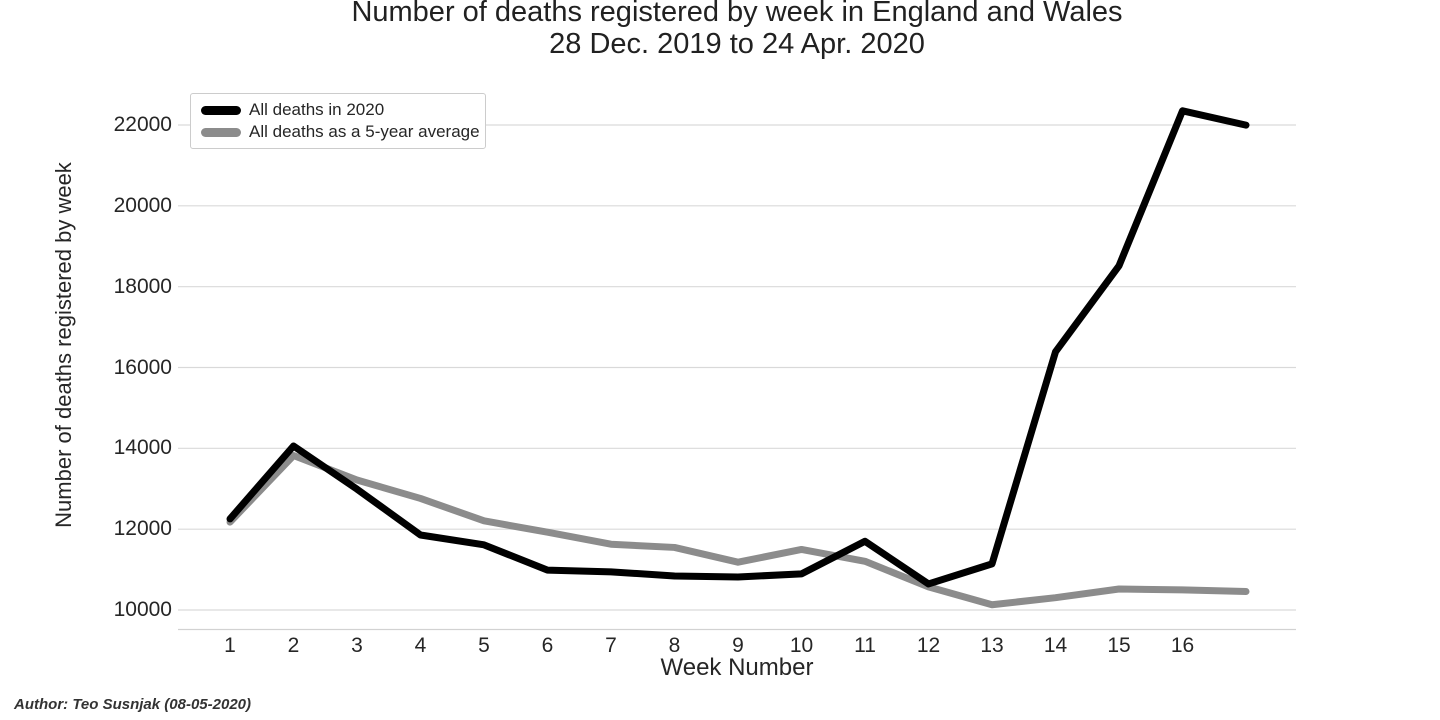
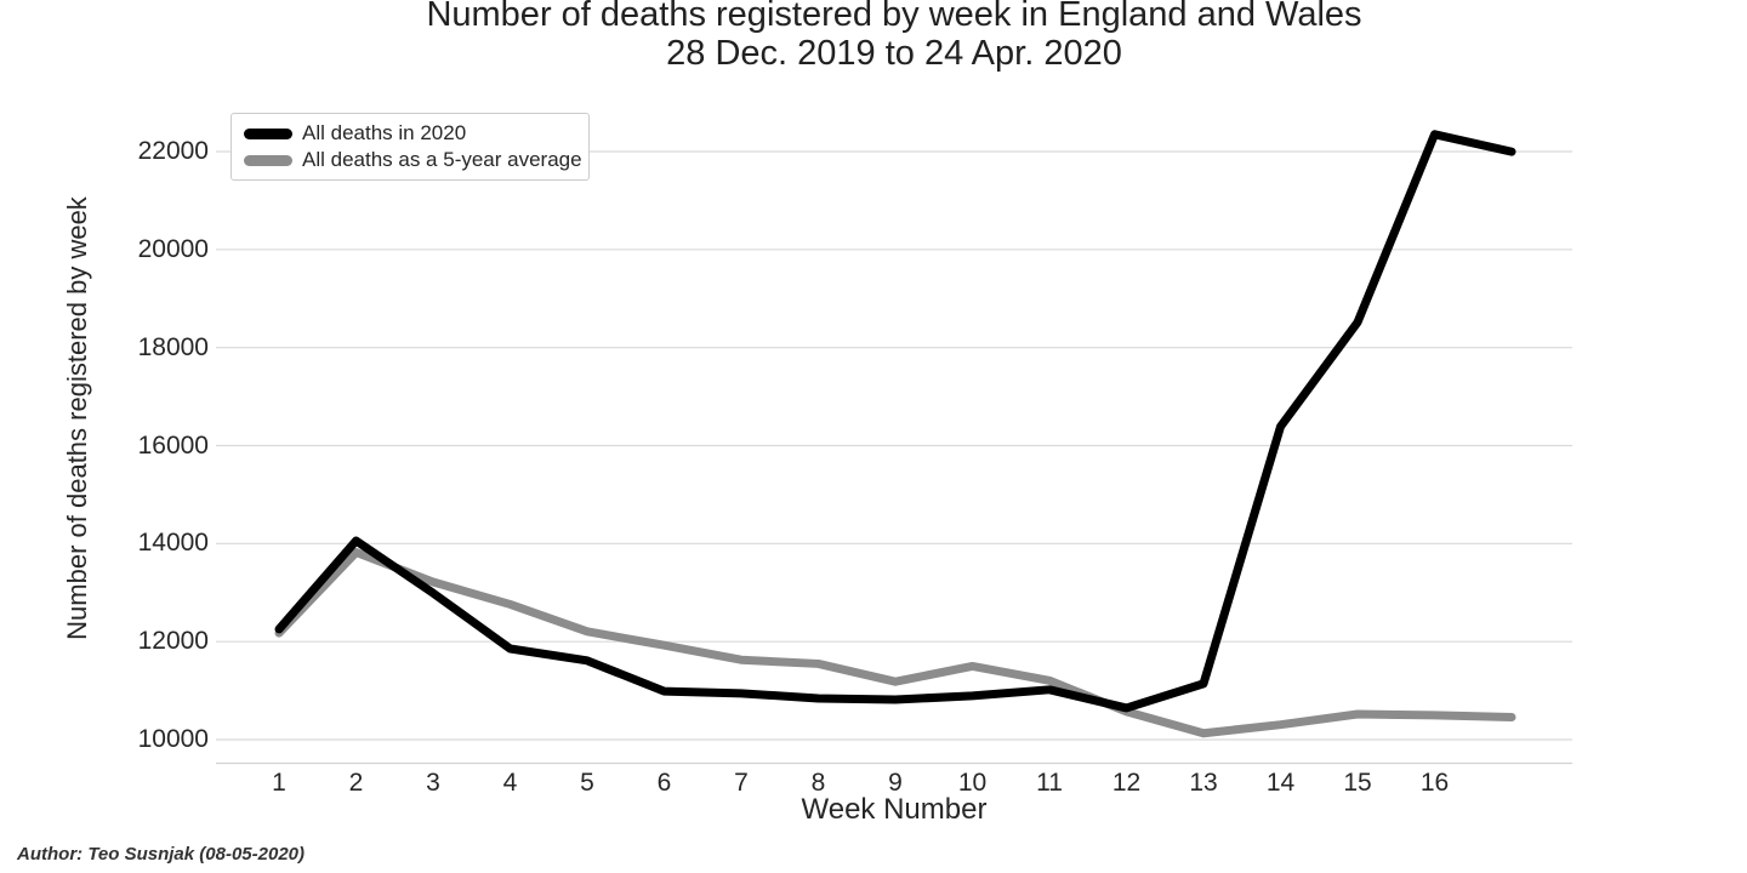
All deaths in 2020/11: 11700 -> 11000
